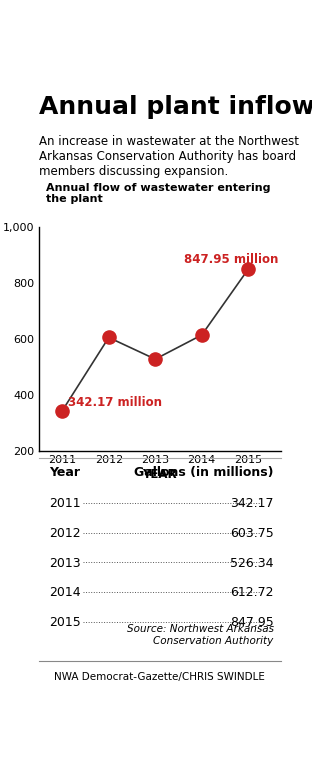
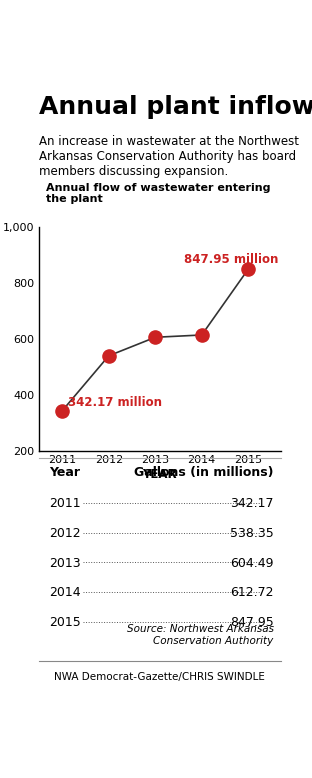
2012: 603.75 -> 538.35
2013: 526.34 -> 604.49
